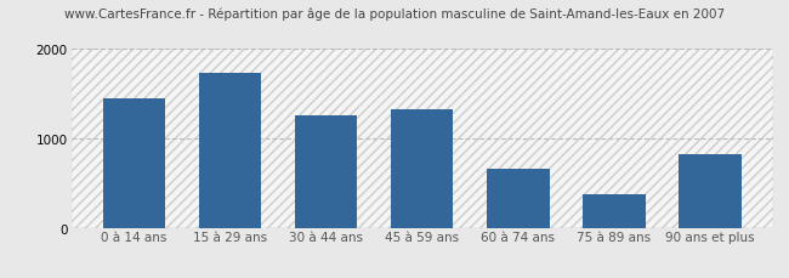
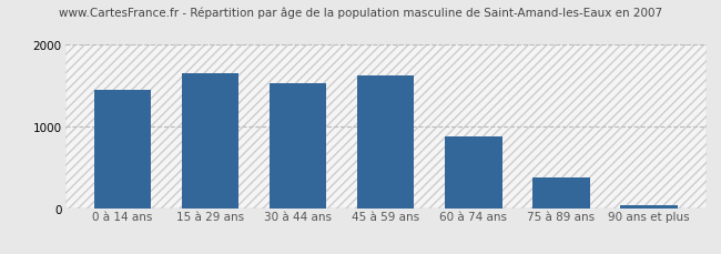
15 à 29 ans: 1740 -> 1650
30 à 44 ans: 1260 -> 1530
45 à 59 ans: 1320 -> 1620
60 à 74 ans: 660 -> 880
90 ans et plus: 820 -> 40
